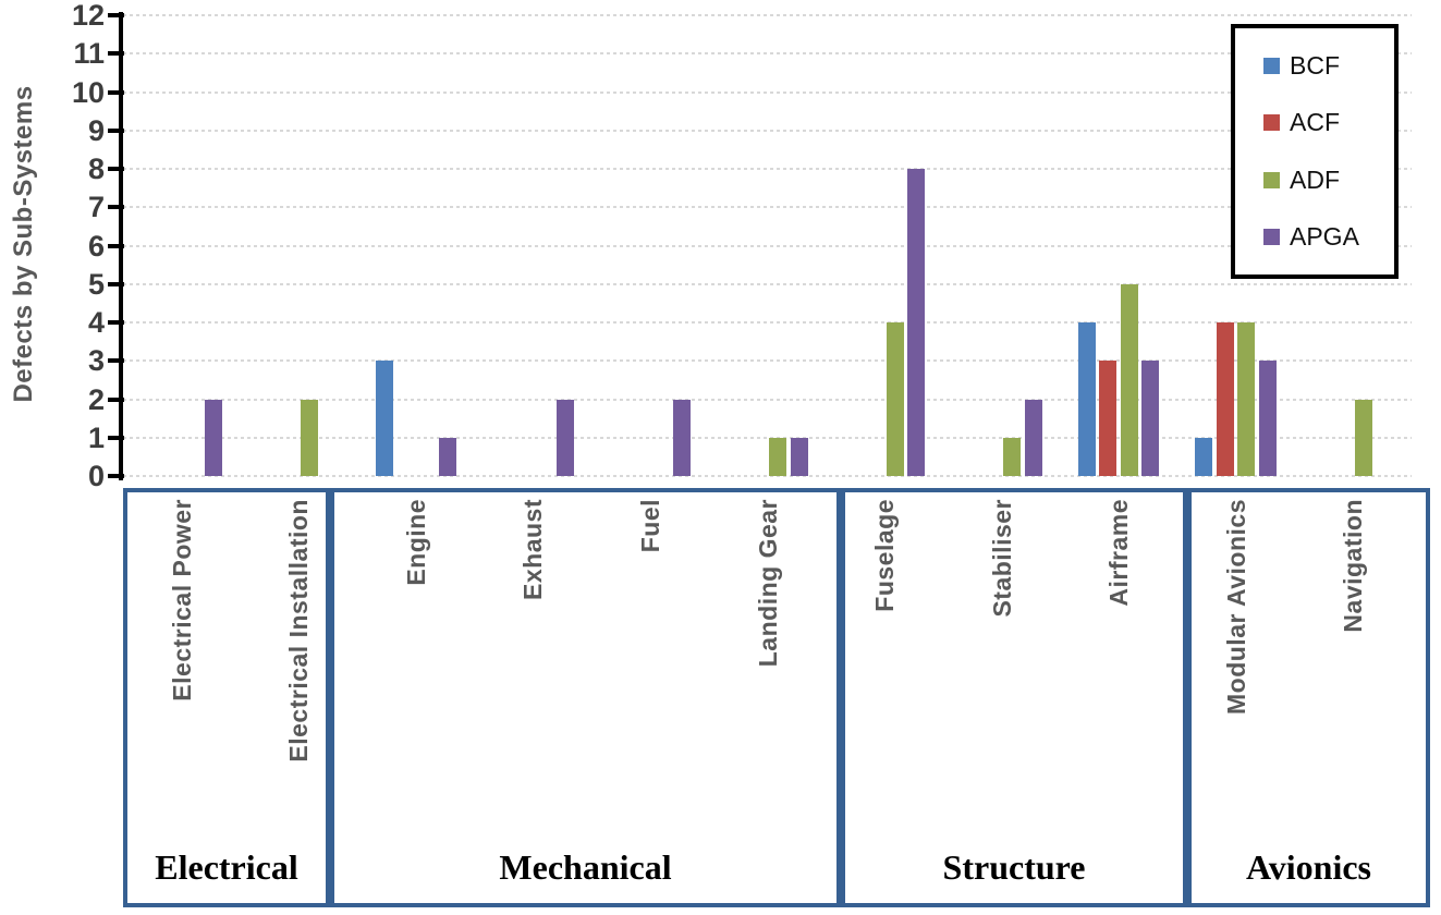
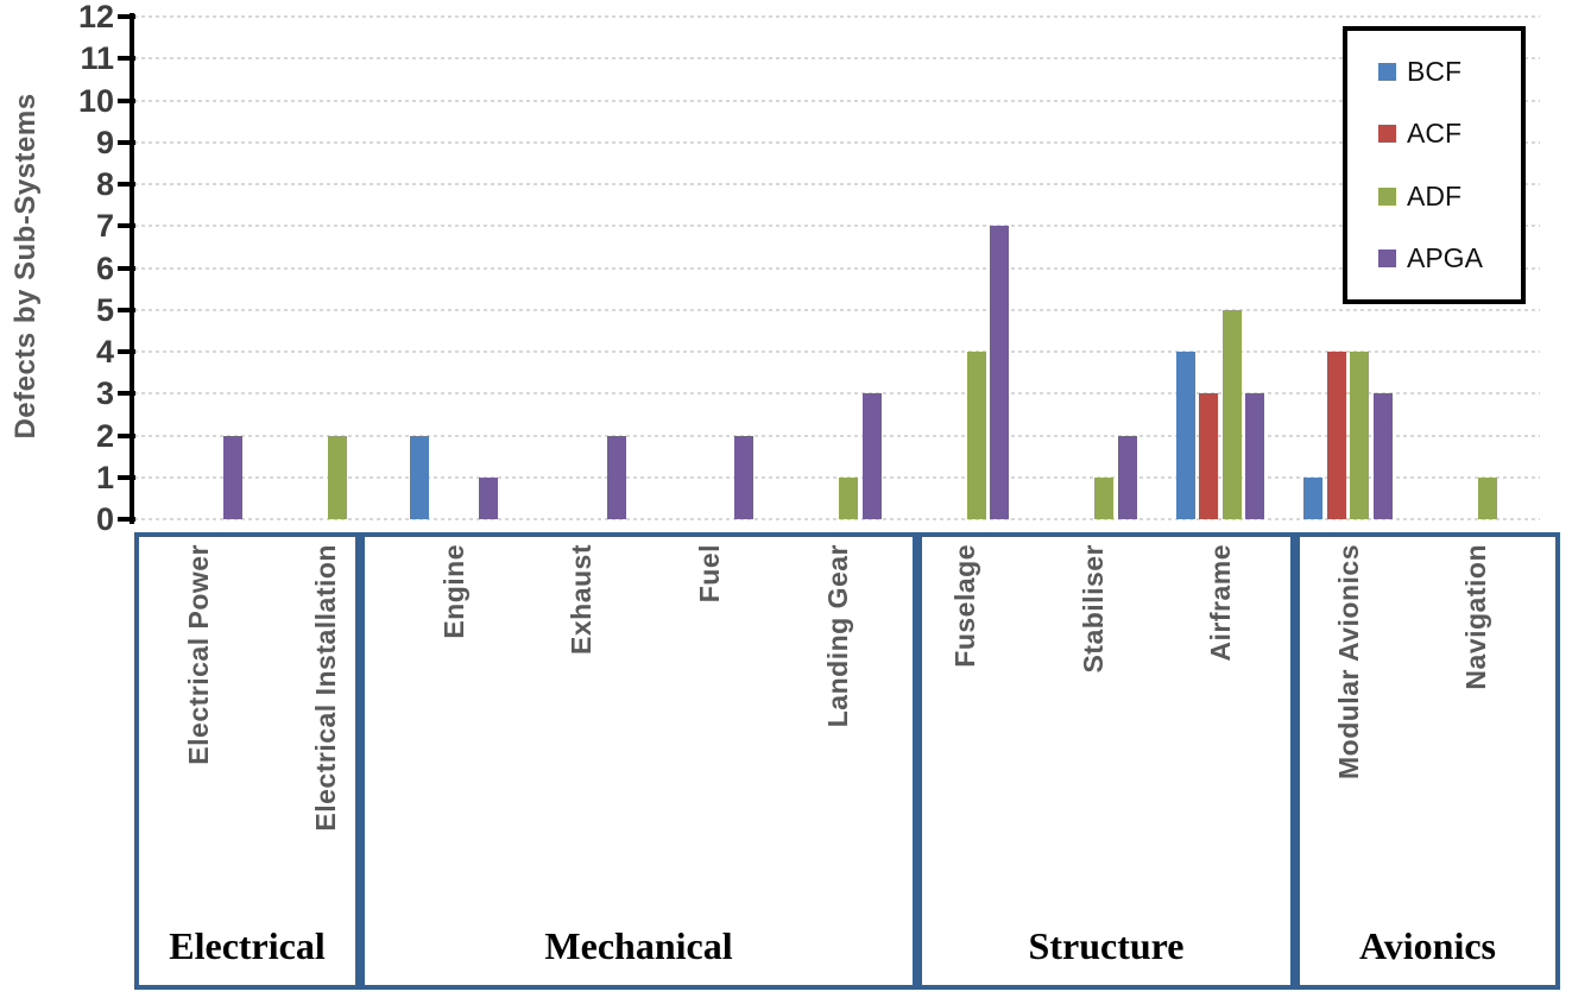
BCF/Engine: 3 -> 2
APGA/Landing Gear: 1 -> 3
APGA/Fuselage: 8 -> 7
ADF/Navigation: 2 -> 1
